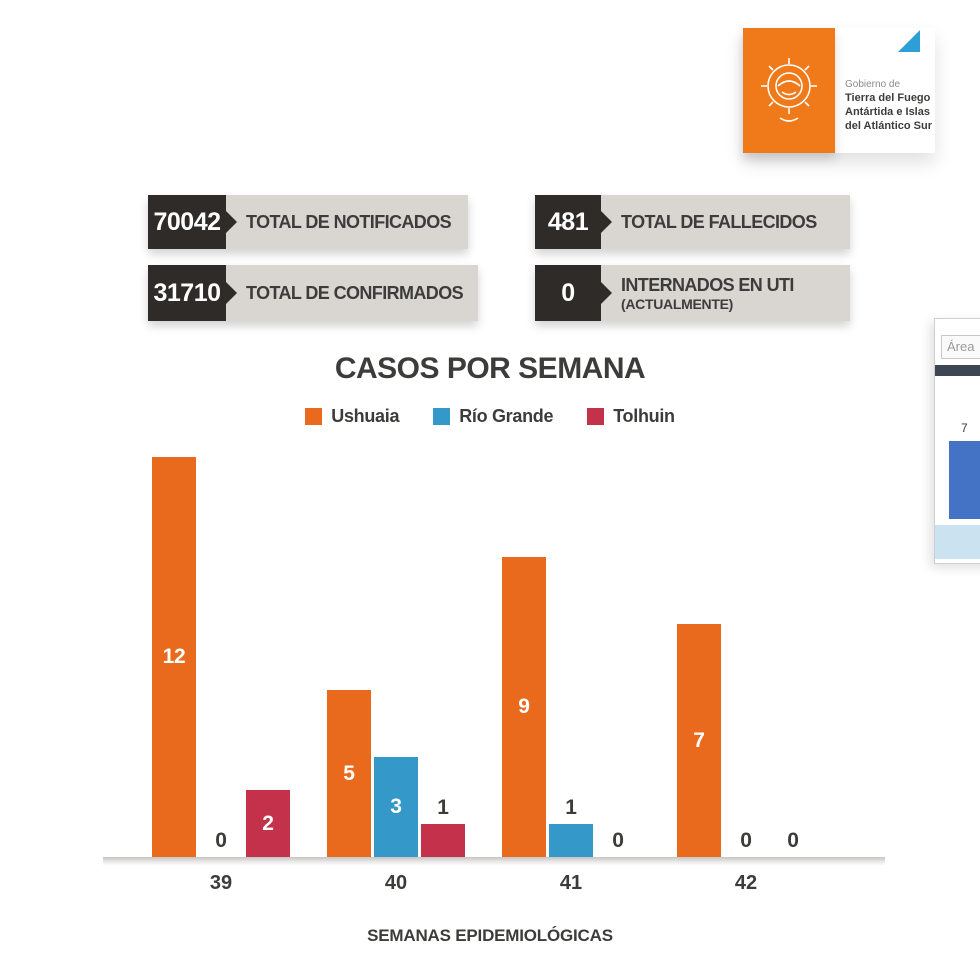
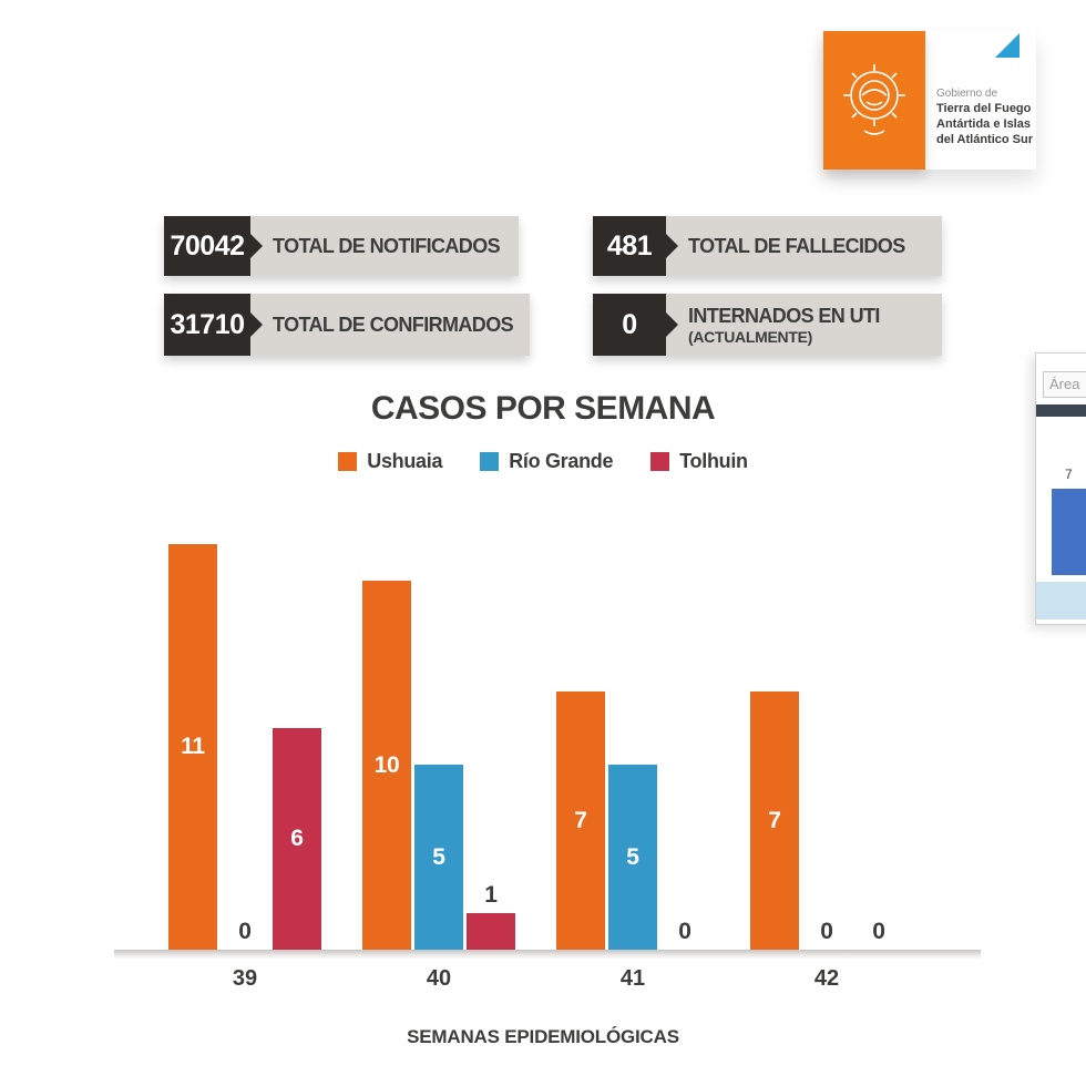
Ushuaia/39: 12 -> 11
Tolhuin/39: 2 -> 6
Ushuaia/40: 5 -> 10
Río Grande/40: 3 -> 5
Ushuaia/41: 9 -> 7
Río Grande/41: 1 -> 5
